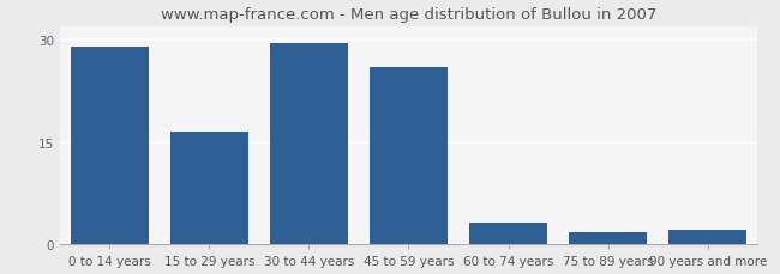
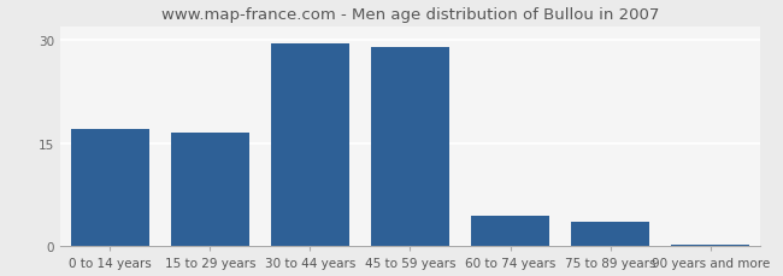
0 to 14 years: 29.0 -> 17.0
45 to 59 years: 26.0 -> 29.0
60 to 74 years: 3.2 -> 4.5
75 to 89 years: 1.8 -> 3.5
90 years and more: 2.2 -> 0.3
